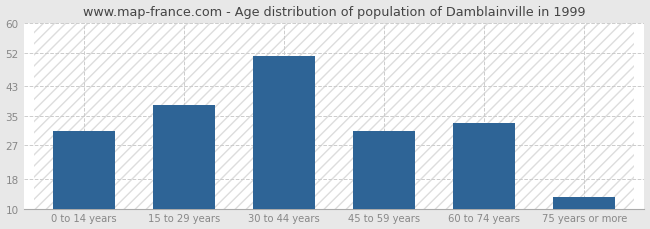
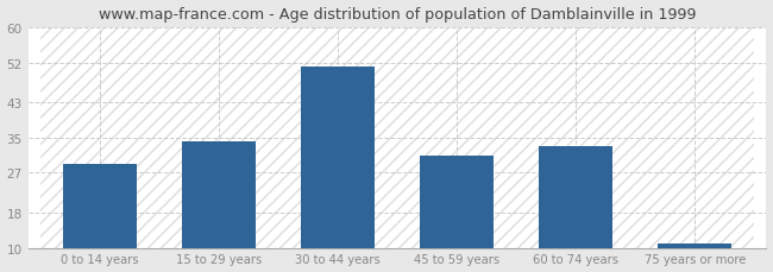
0 to 14 years: 31 -> 29
15 to 29 years: 38 -> 34
75 years or more: 13 -> 11
